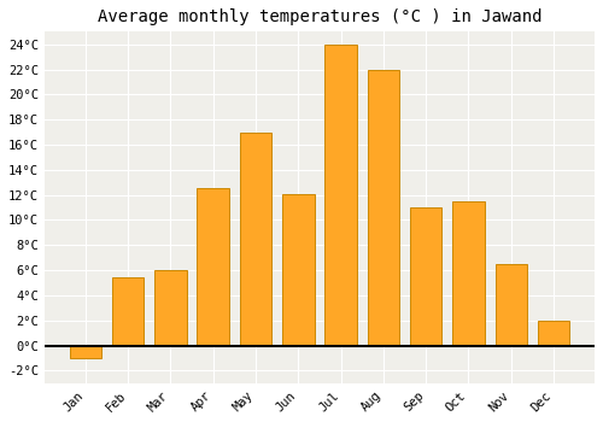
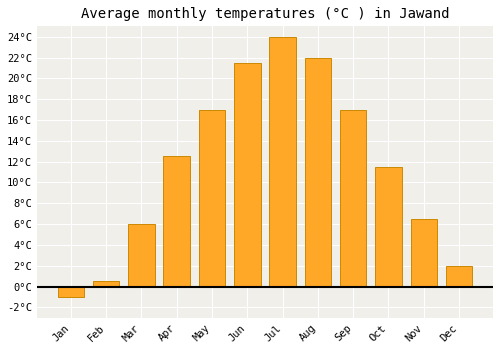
Feb: 5.4°C -> 0.5°C
Jun: 12.1°C -> 21.5°C
Sep: 11.0°C -> 17.0°C
